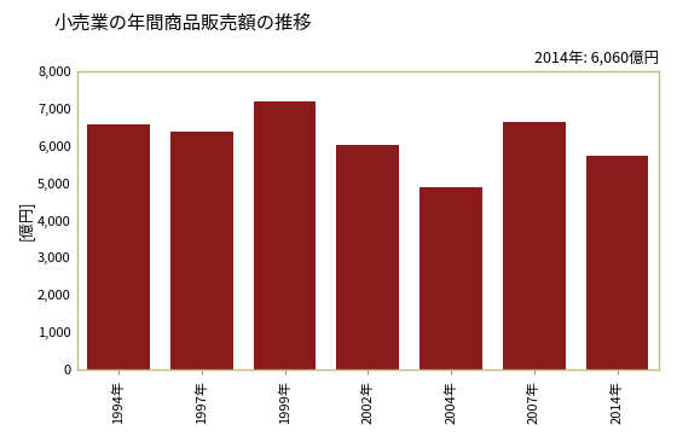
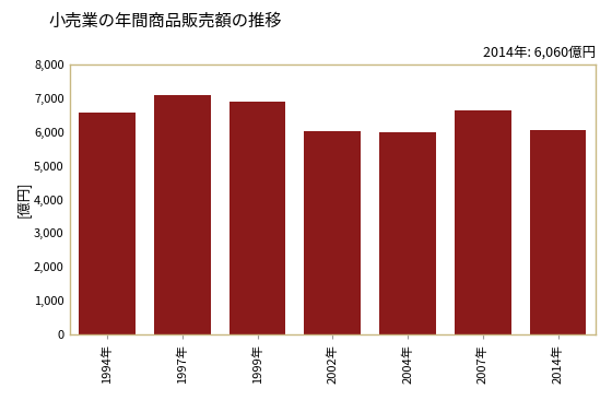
1997年: 6,400 -> 7,100
1999年: 7,200 -> 6,900
2004年: 4,900 -> 5,990
2014年: 5,750 -> 6,060
